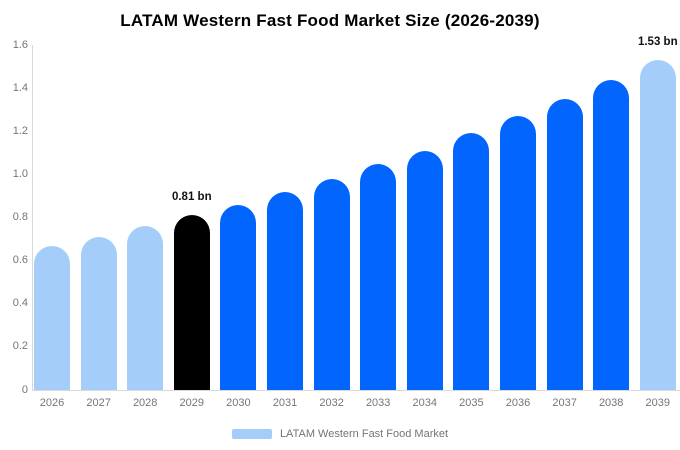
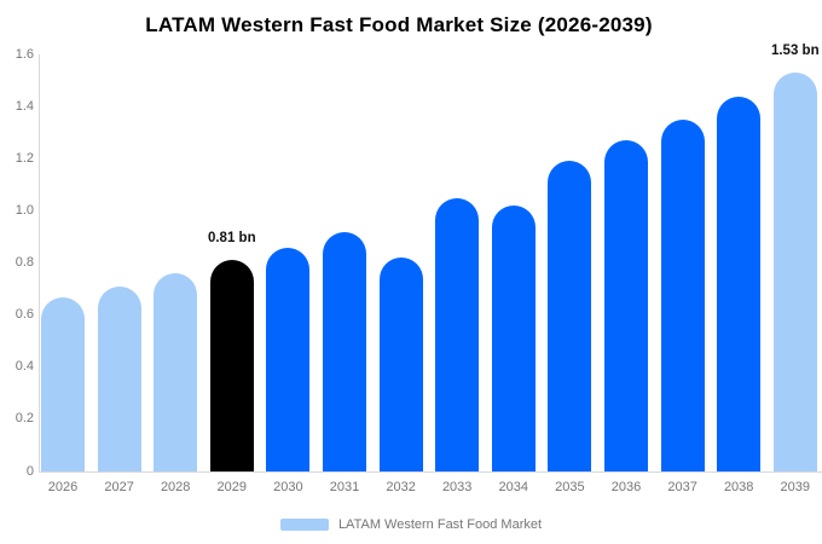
2032: 0.98 -> 0.82
2034: 1.11 -> 1.02
